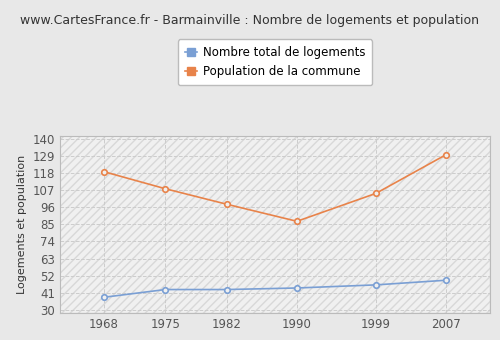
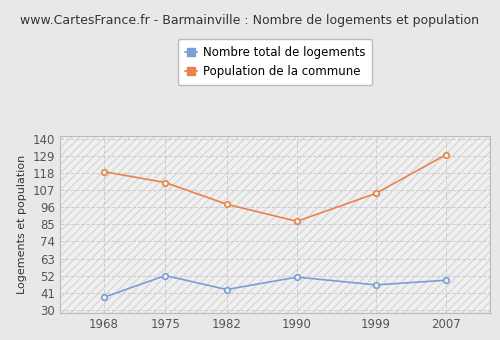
Nombre total de logements/1975: 43 -> 52
Population de la commune/1975: 108 -> 112
Nombre total de logements/1990: 44 -> 51
